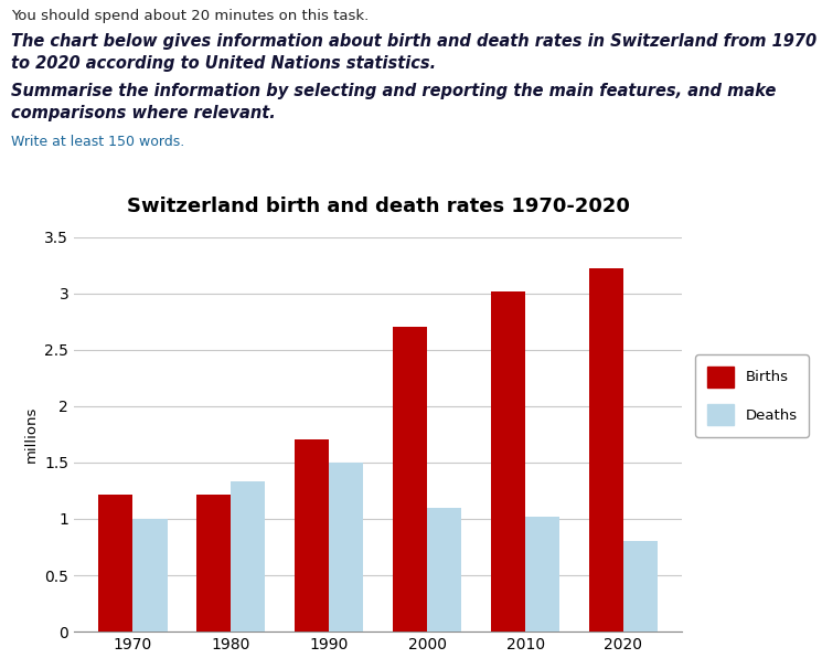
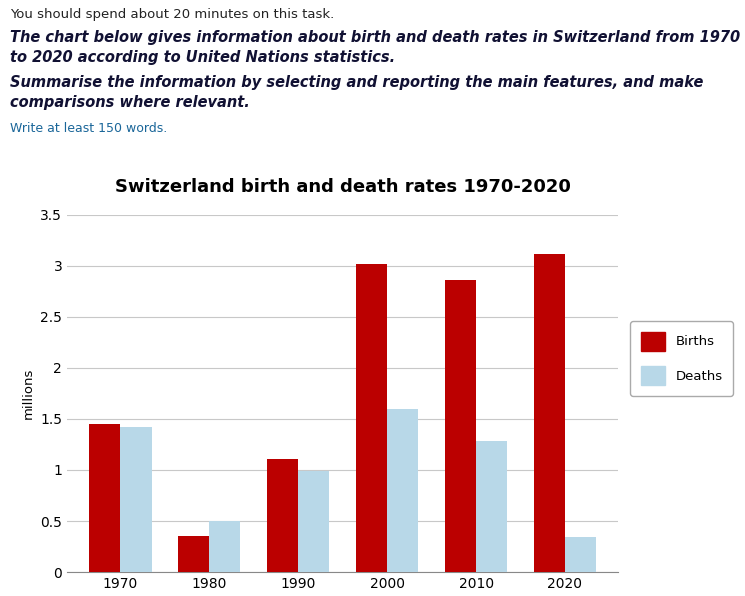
Births/1970: 1.22 -> 1.45
Deaths/1970: 1.00 -> 1.42
Births/1980: 1.22 -> 0.35
Deaths/1980: 1.33 -> 0.50
Births/1990: 1.70 -> 1.11
Deaths/1990: 1.50 -> 0.99
Births/2000: 2.70 -> 3.02
Deaths/2000: 1.10 -> 1.60
Births/2010: 3.02 -> 2.86
Deaths/2010: 1.02 -> 1.28
Births/2020: 3.22 -> 3.11
Deaths/2020: 0.80 -> 0.34
